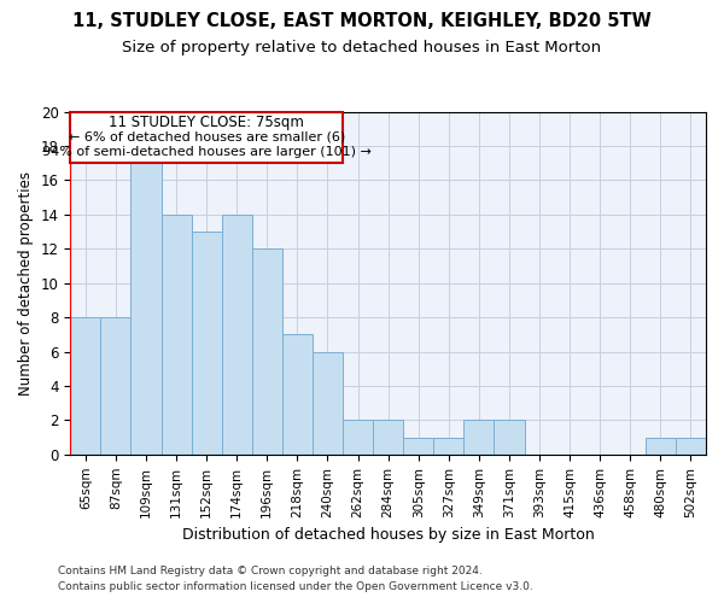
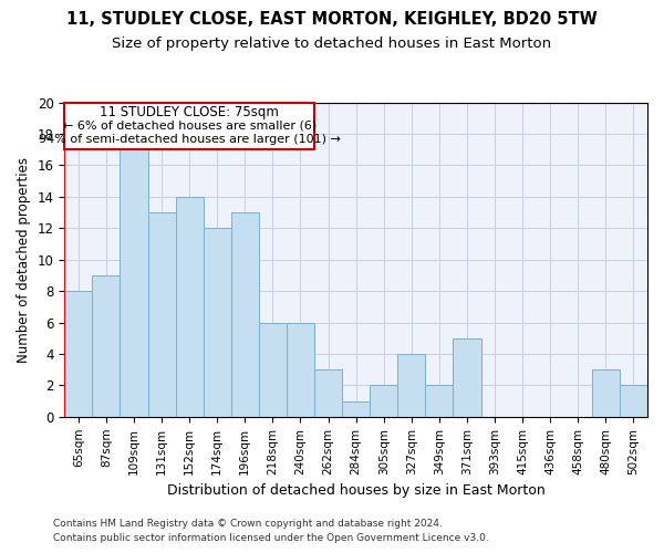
87sqm: 8 -> 9
131sqm: 14 -> 13
152sqm: 13 -> 14
174sqm: 14 -> 12
196sqm: 12 -> 13
218sqm: 7 -> 6
262sqm: 2 -> 3
284sqm: 2 -> 1
305sqm: 1 -> 2
327sqm: 1 -> 4
371sqm: 2 -> 5
480sqm: 1 -> 3
502sqm: 1 -> 2
